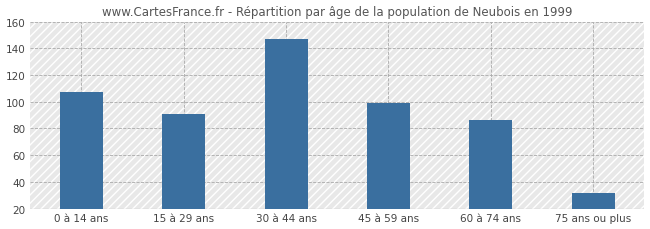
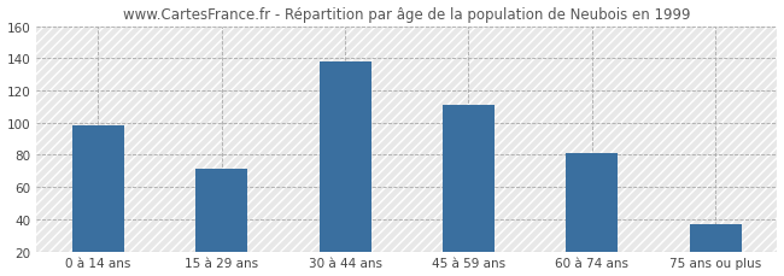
0 à 14 ans: 107 -> 98
15 à 29 ans: 91 -> 71
30 à 44 ans: 147 -> 138
45 à 59 ans: 99 -> 111
60 à 74 ans: 86 -> 81
75 ans ou plus: 32 -> 37
